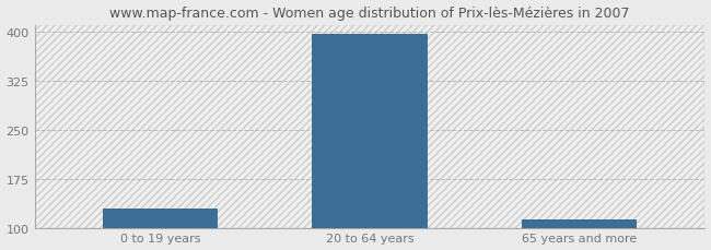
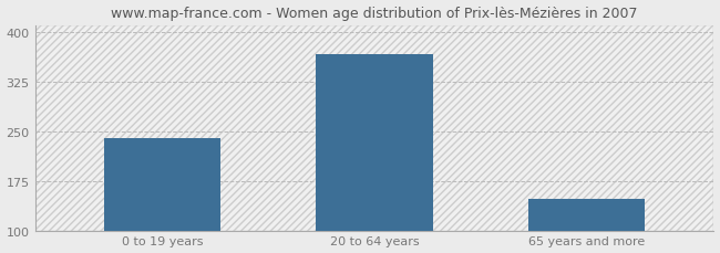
0 to 19 years: 130 -> 240
20 to 64 years: 396 -> 366
65 years and more: 113 -> 148
